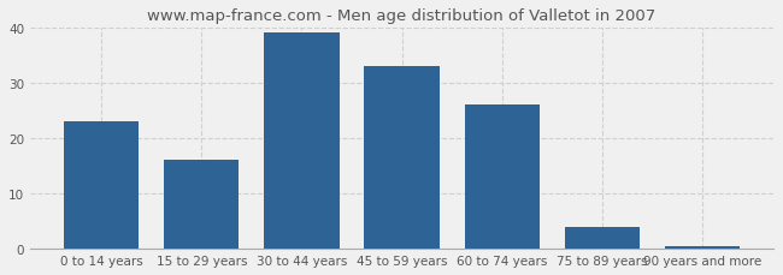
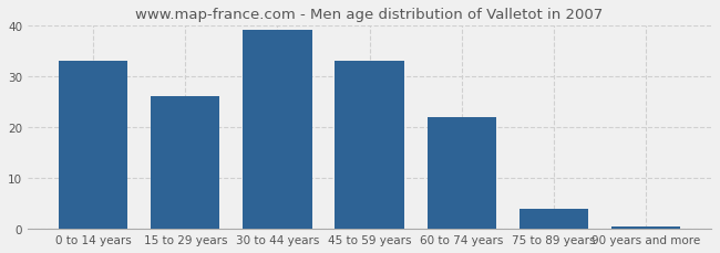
0 to 14 years: 23.0 -> 33.0
15 to 29 years: 16.0 -> 26.0
60 to 74 years: 26.0 -> 22.0
